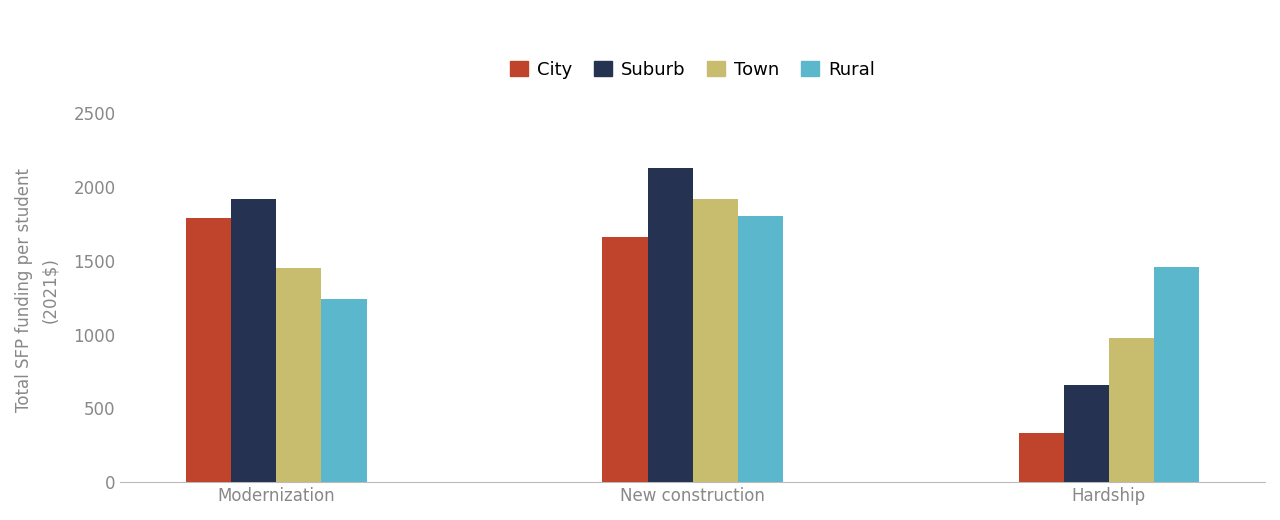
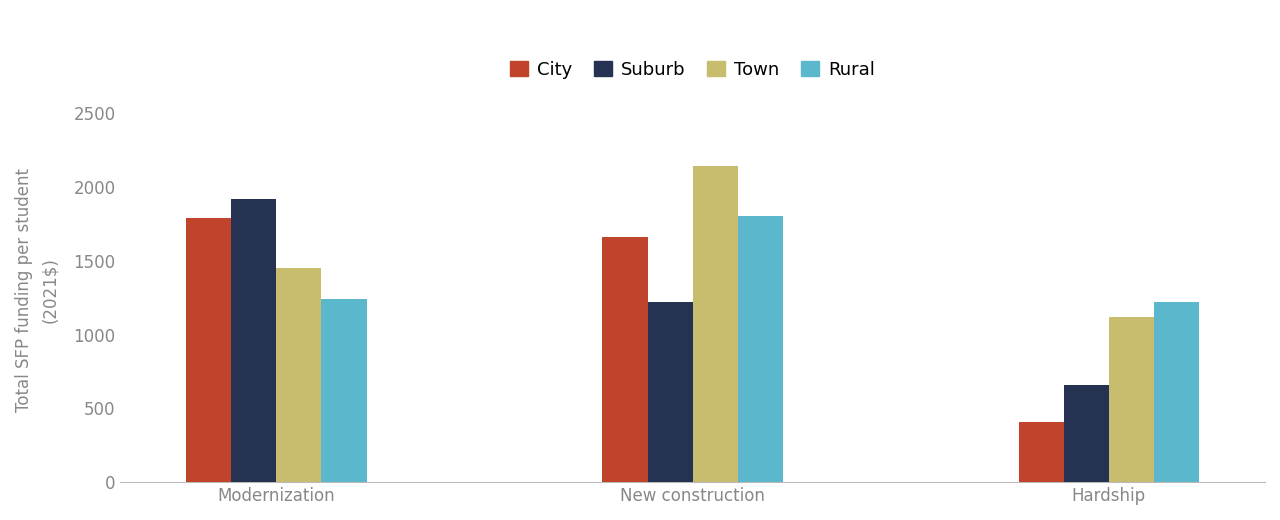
Suburb/New construction: 2130 -> 1220
Town/New construction: 1920 -> 2140
City/Hardship: 330 -> 410
Town/Hardship: 980 -> 1120
Rural/Hardship: 1460 -> 1220
